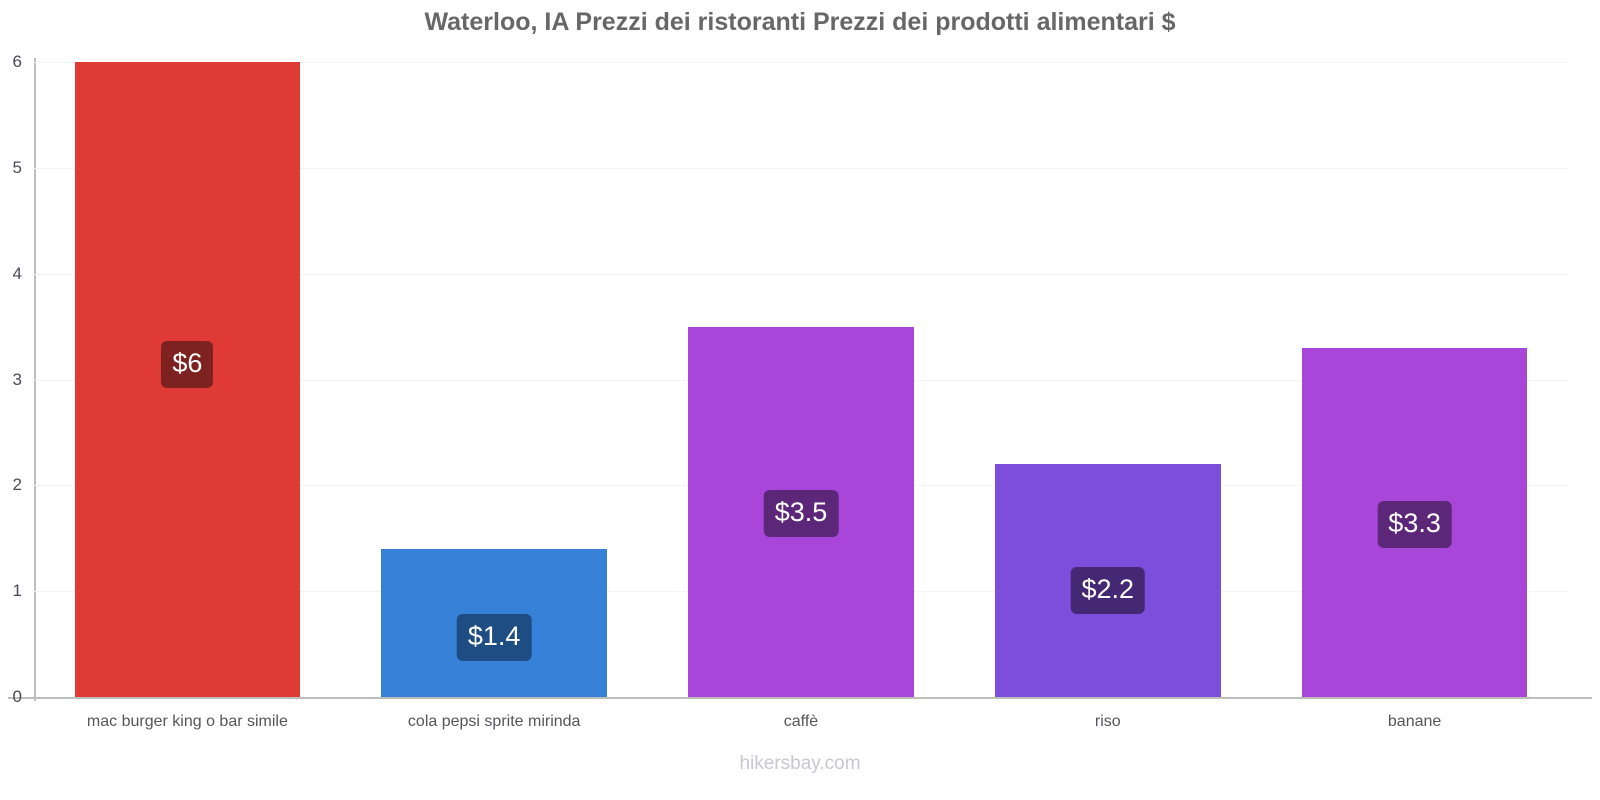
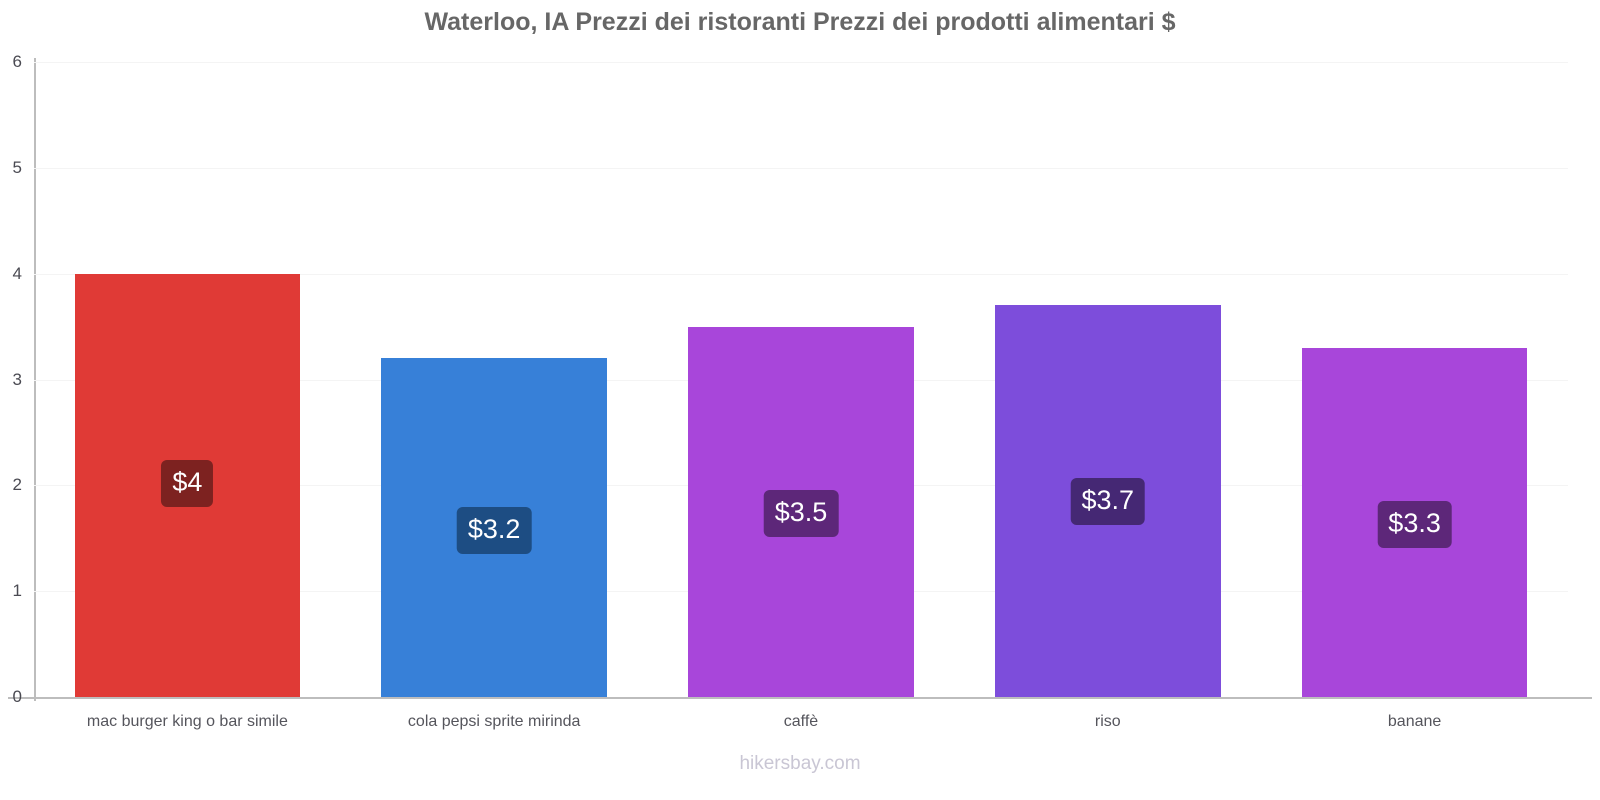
mac burger king o bar simile: $6 -> $4
cola pepsi sprite mirinda: $1.4 -> $3.2
riso: $2.2 -> $3.7
